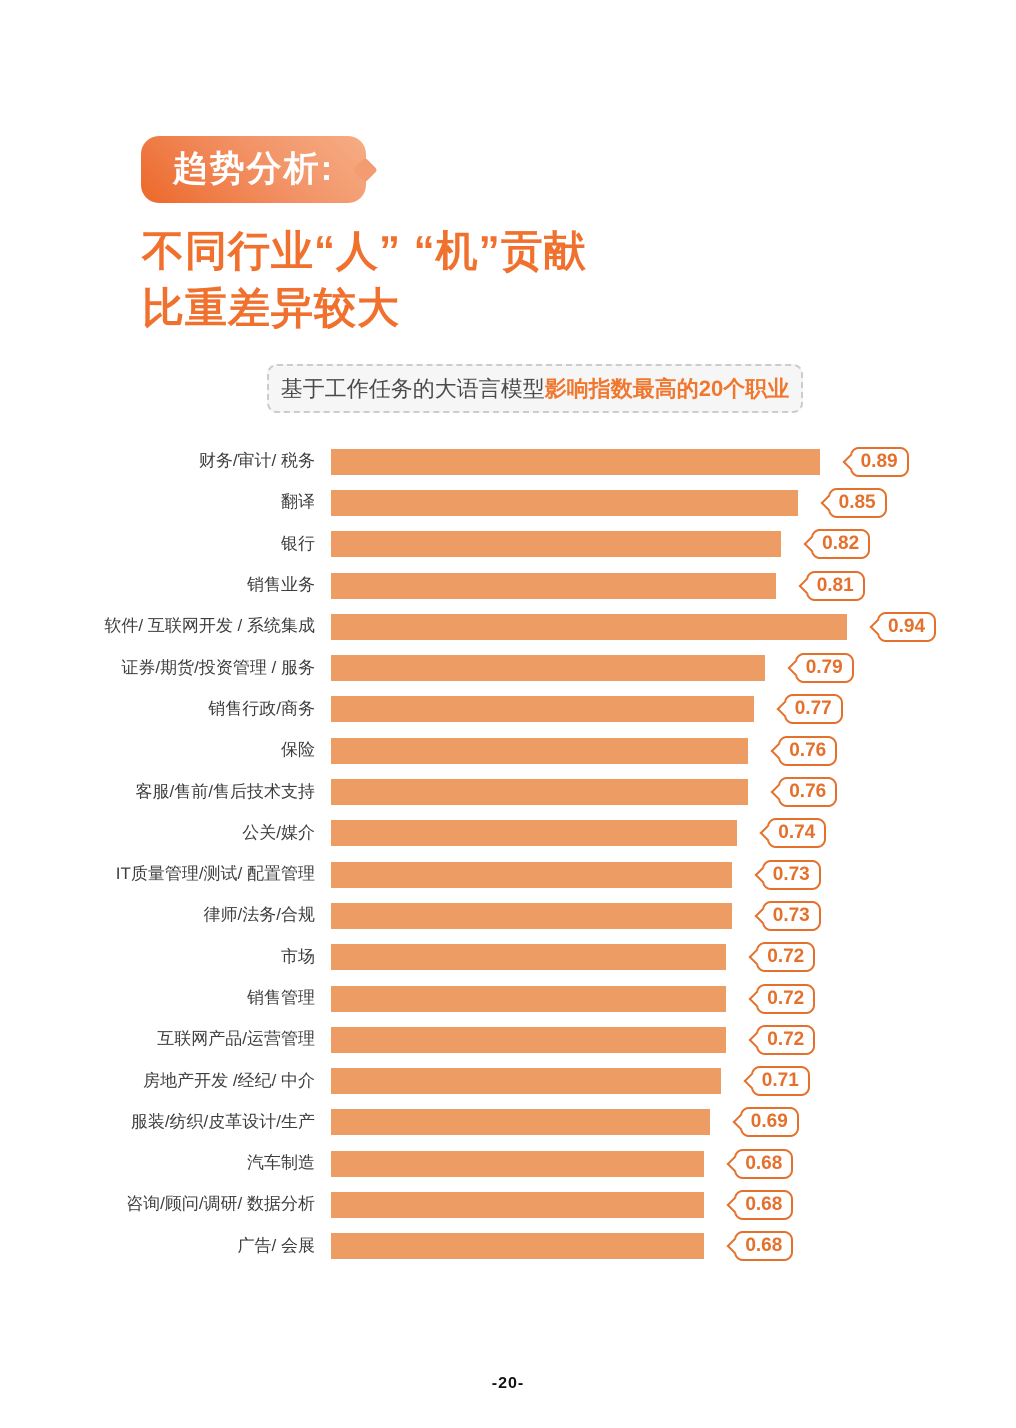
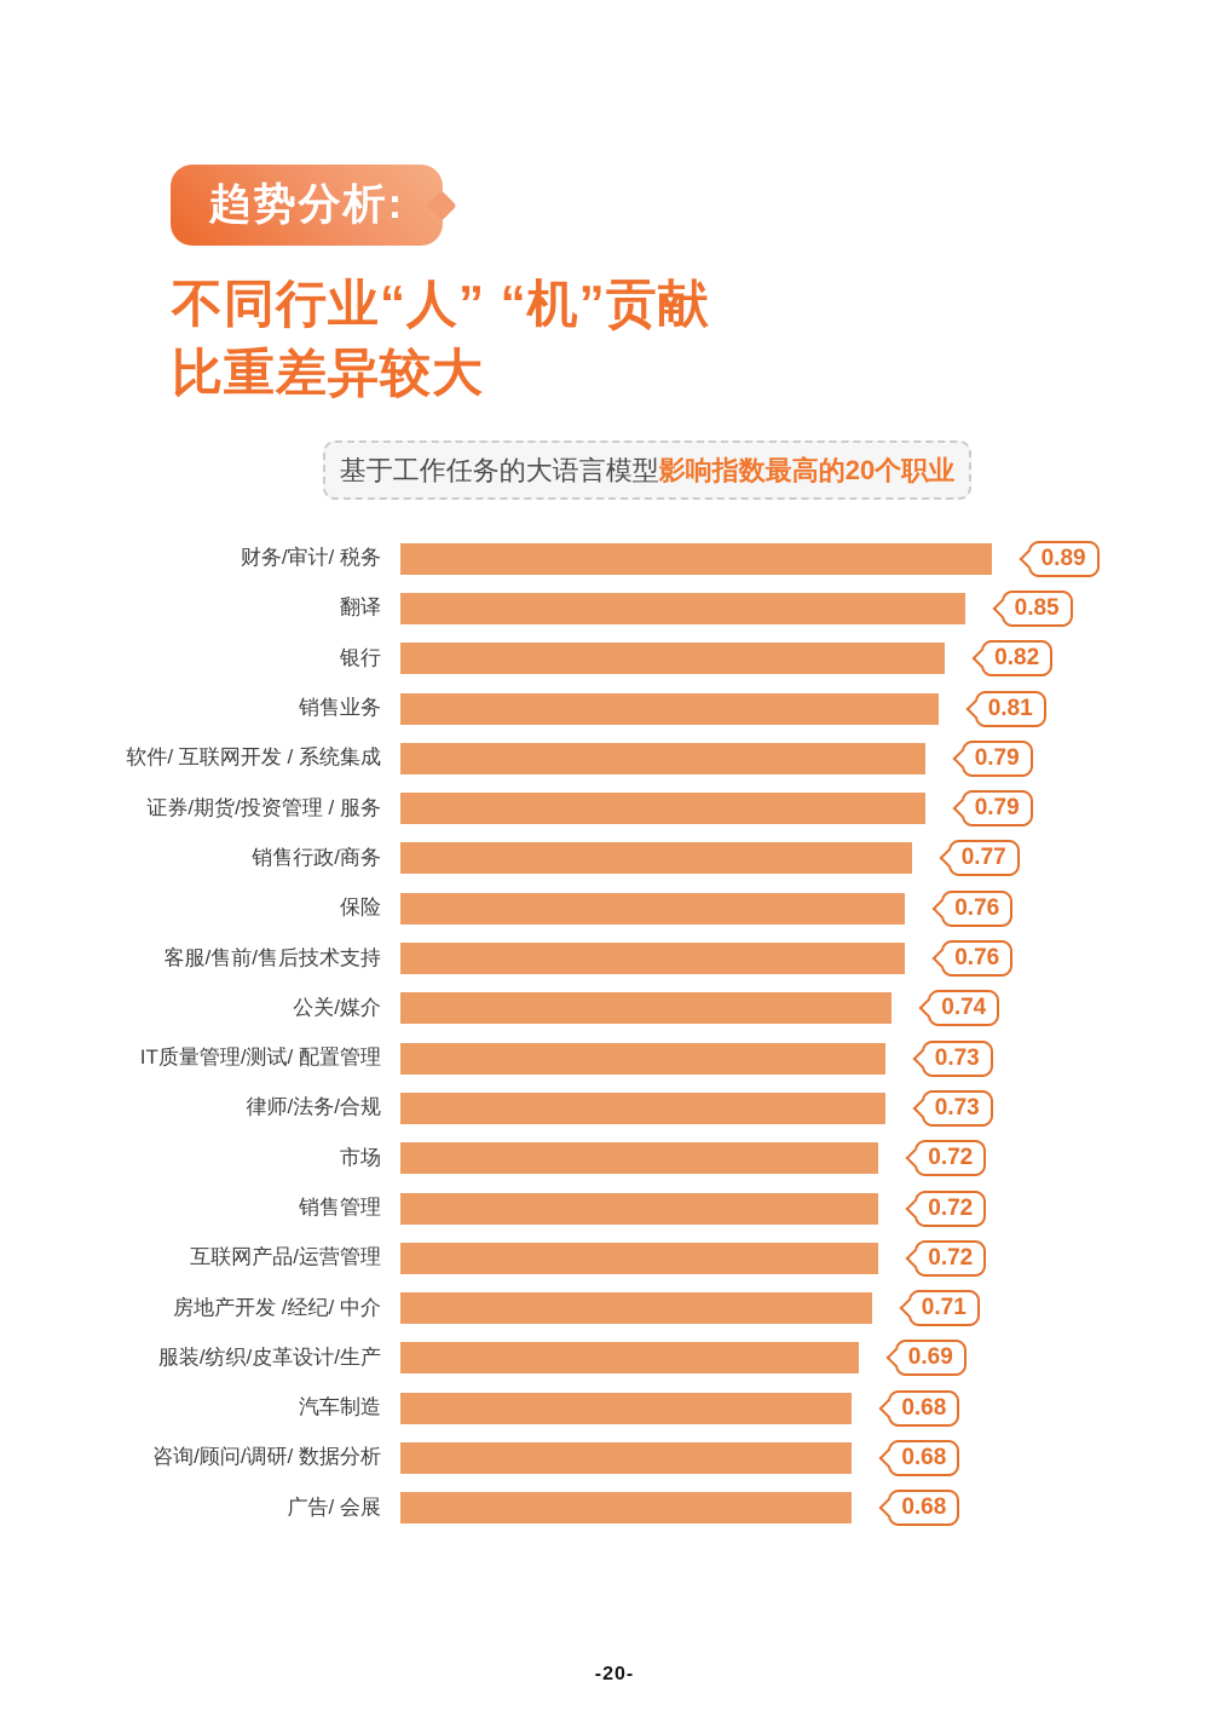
软件/ 互联网开发 / 系统集成: 0.94 -> 0.79
